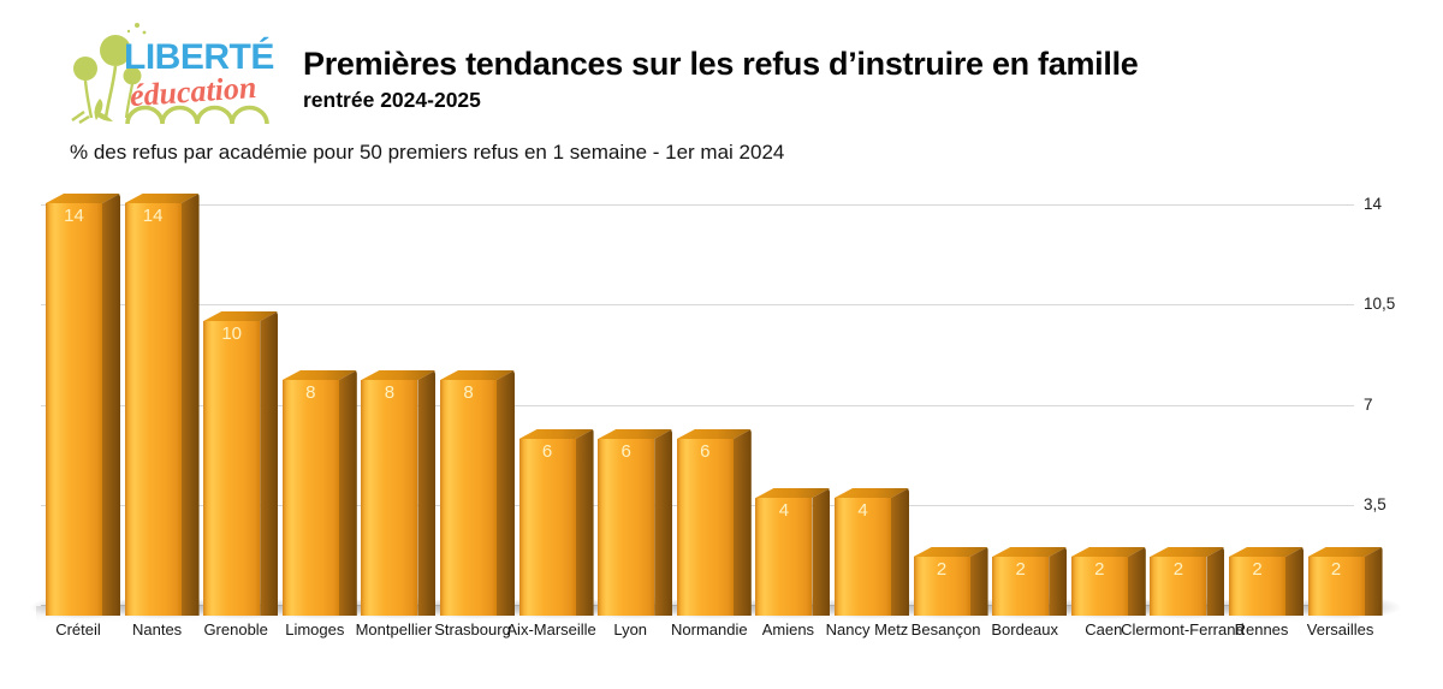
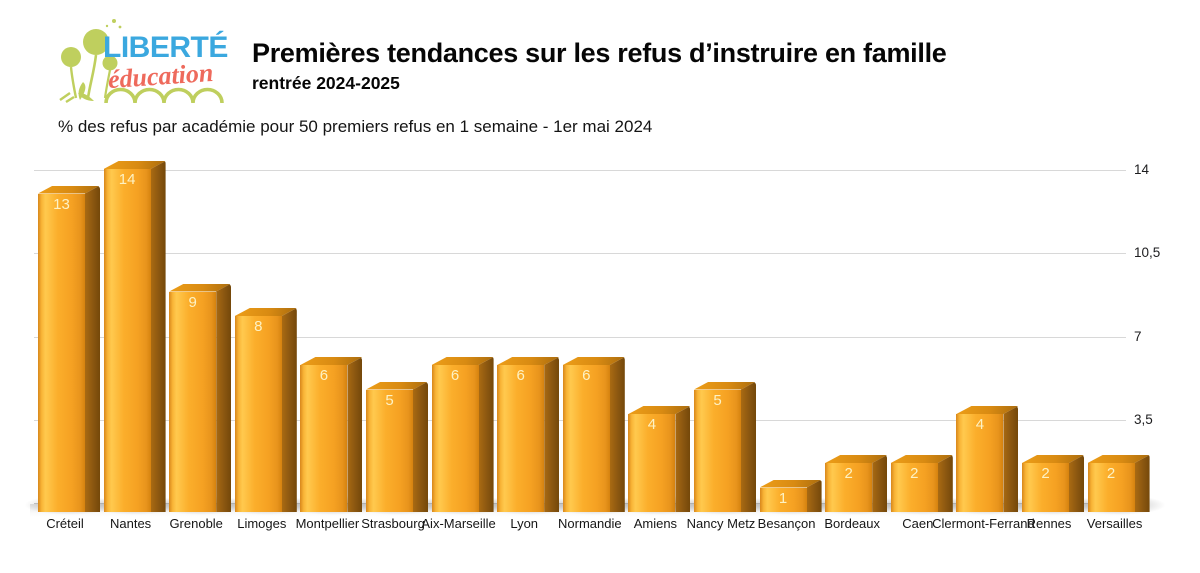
Créteil: 14 -> 13
Grenoble: 10 -> 9
Montpellier: 8 -> 6
Strasbourg: 8 -> 5
Nancy Metz: 4 -> 5
Besançon: 2 -> 1
Clermont-Ferrand: 2 -> 4
